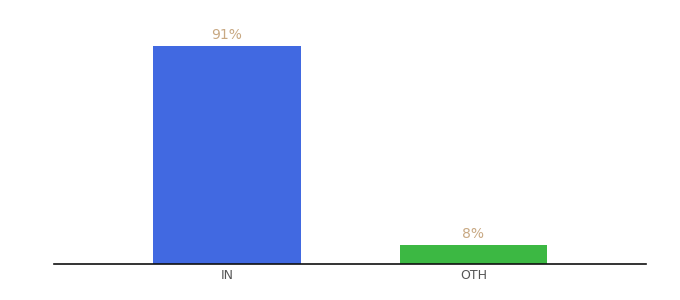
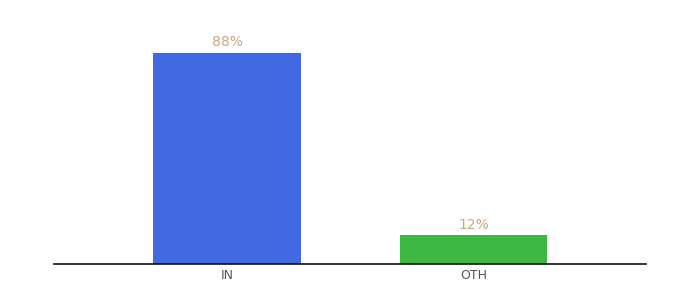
IN: 91% -> 88%
OTH: 8% -> 12%
